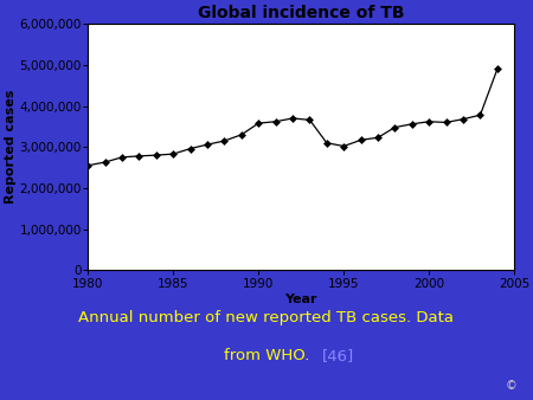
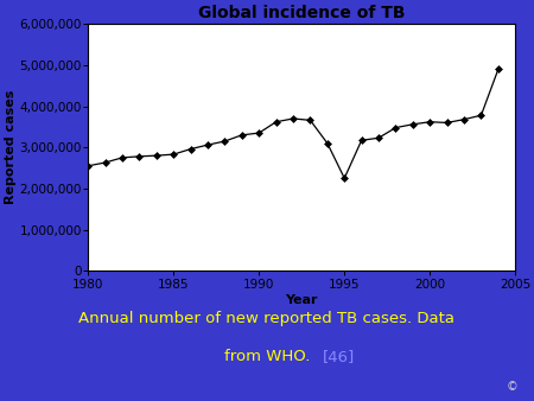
1990: 3,580,000 -> 3,350,000
1995: 3,020,000 -> 2,250,000
